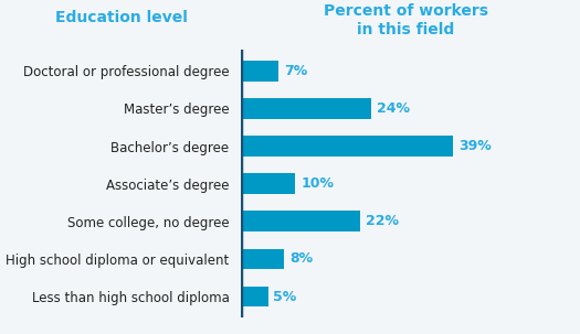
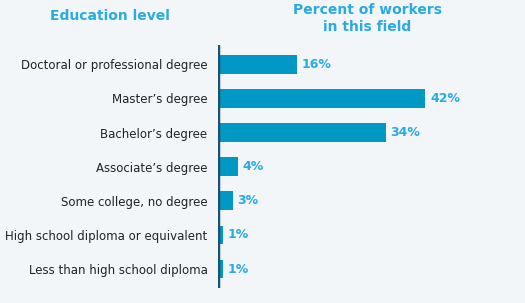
Doctoral or professional degree: 7% -> 16%
Master’s degree: 24% -> 42%
Bachelor’s degree: 39% -> 34%
Associate’s degree: 10% -> 4%
Some college, no degree: 22% -> 3%
High school diploma or equivalent: 8% -> 1%
Less than high school diploma: 5% -> 1%
